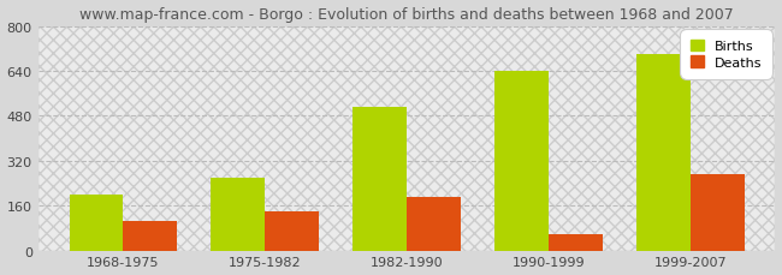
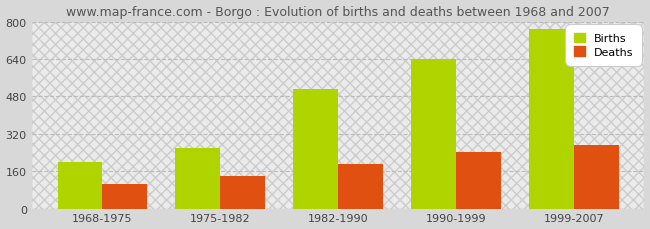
Deaths/1990-1999: 60 -> 240
Births/1999-2007: 700 -> 770
